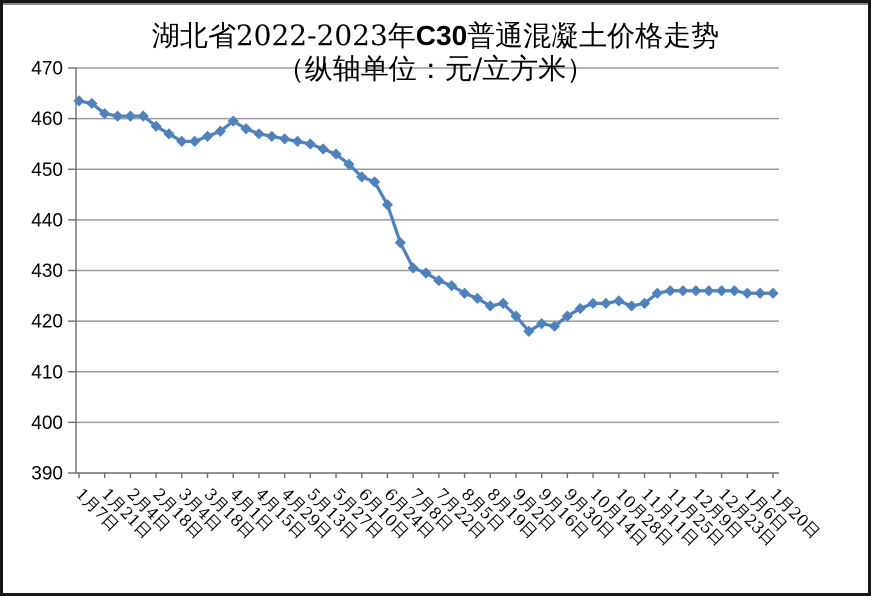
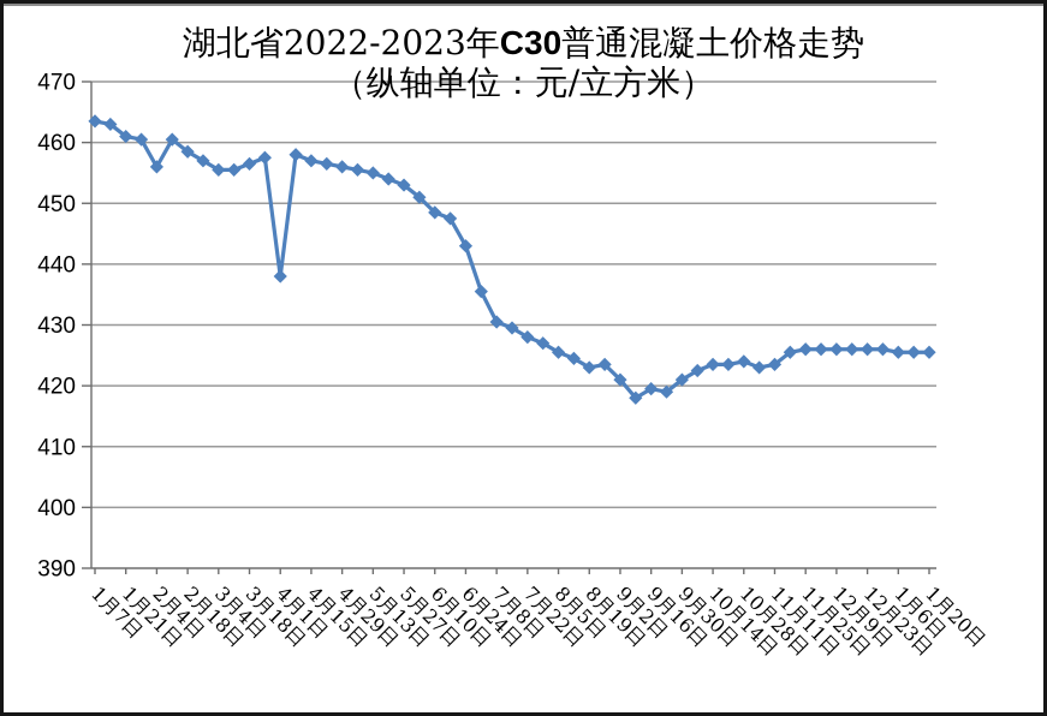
2月4日: 460 -> 456
4月1日: 460 -> 438
